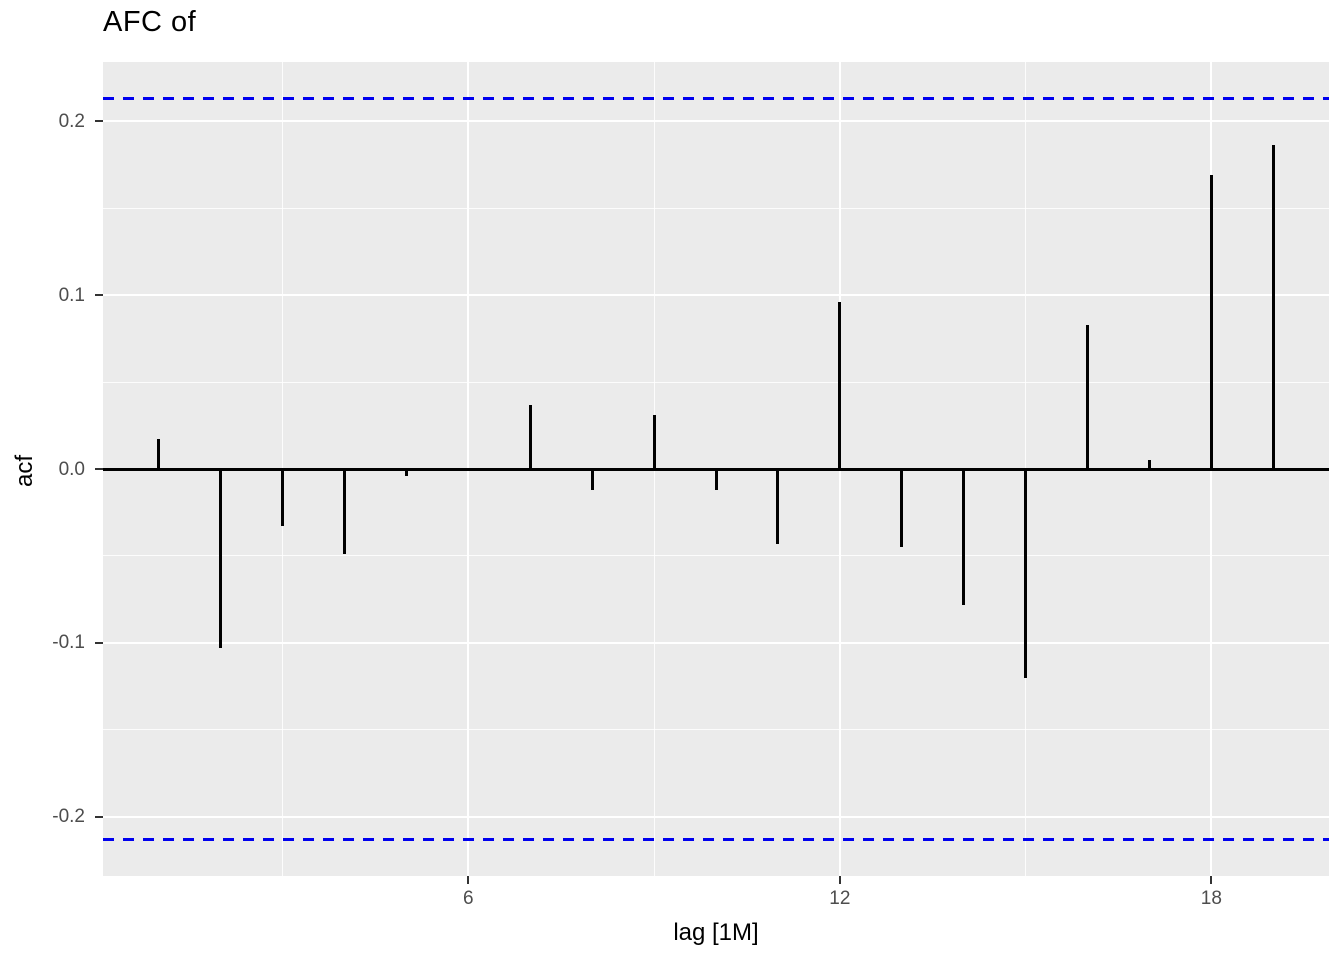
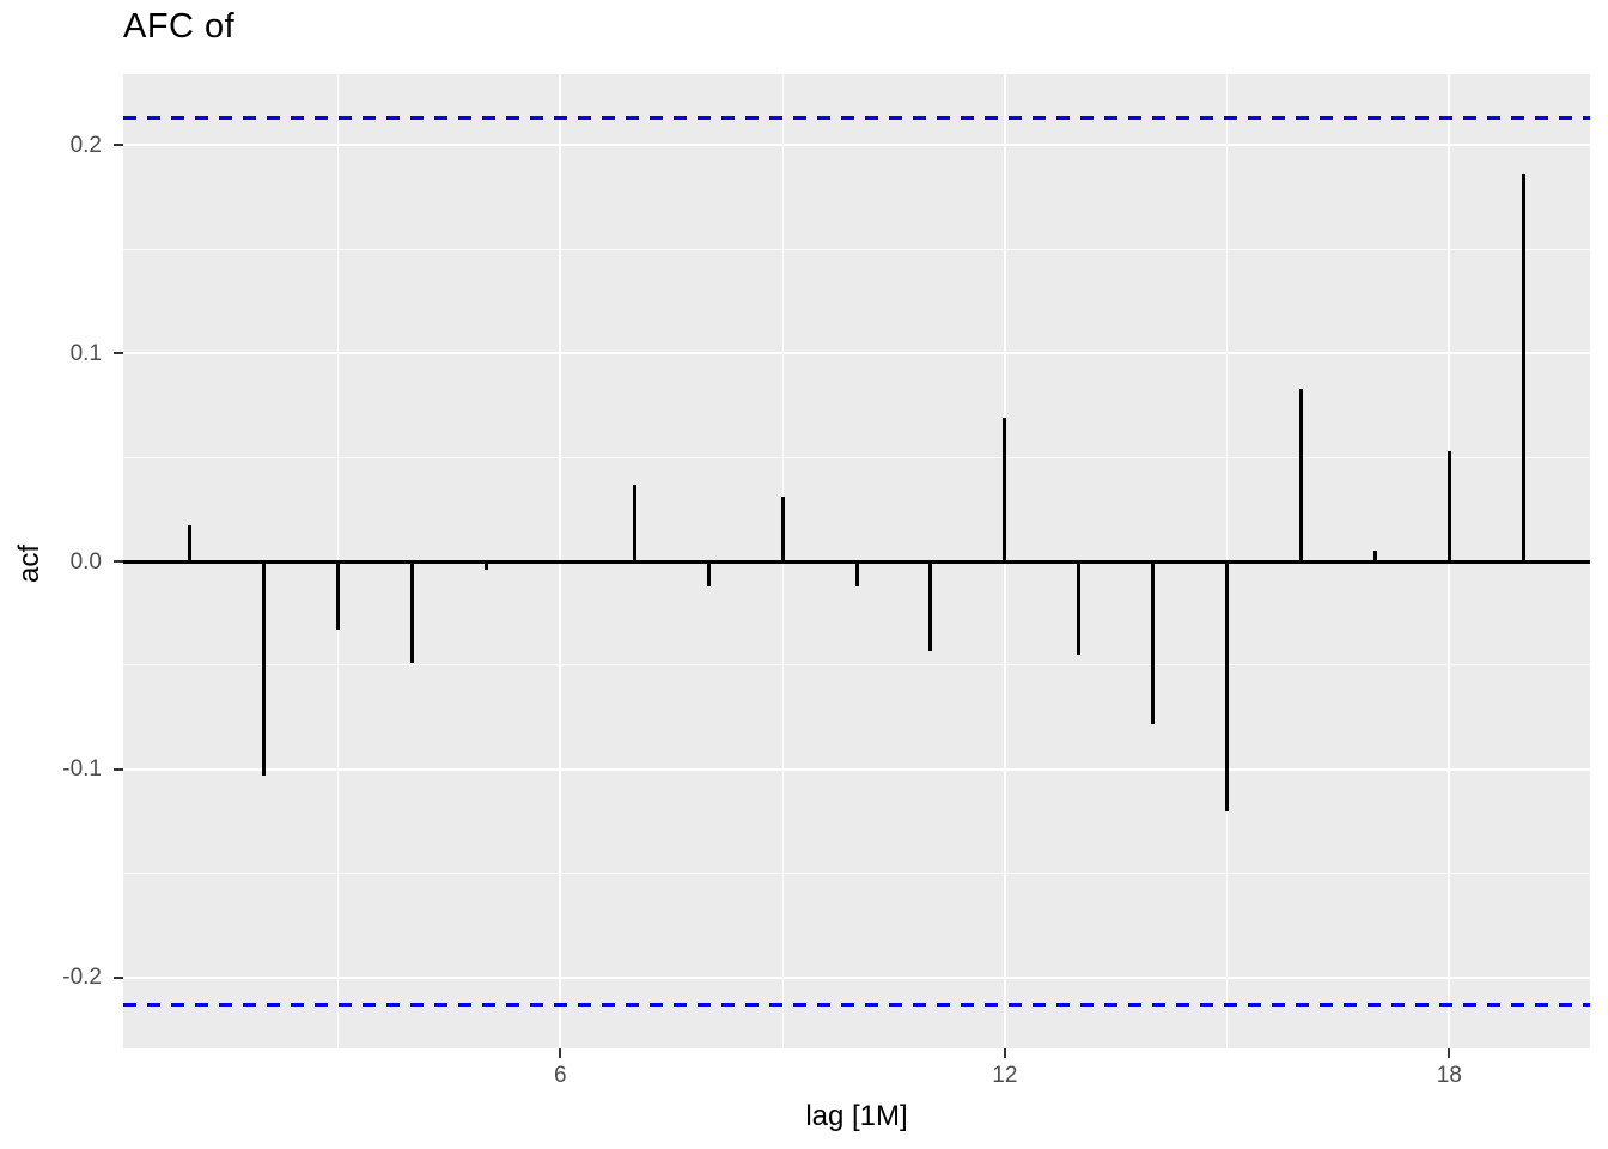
12: 0.096 -> 0.069
18: 0.169 -> 0.053
